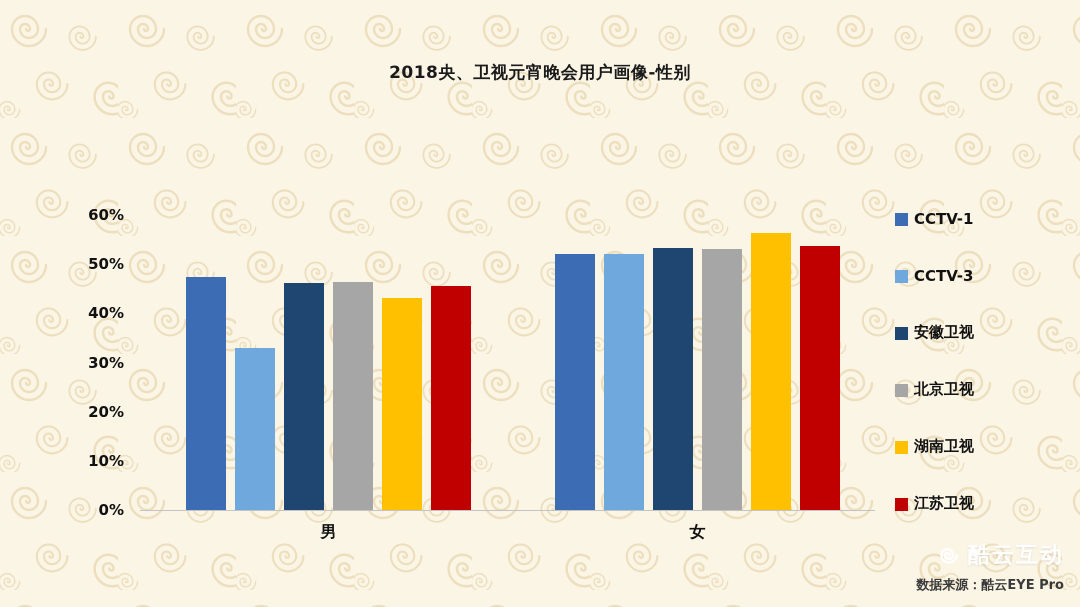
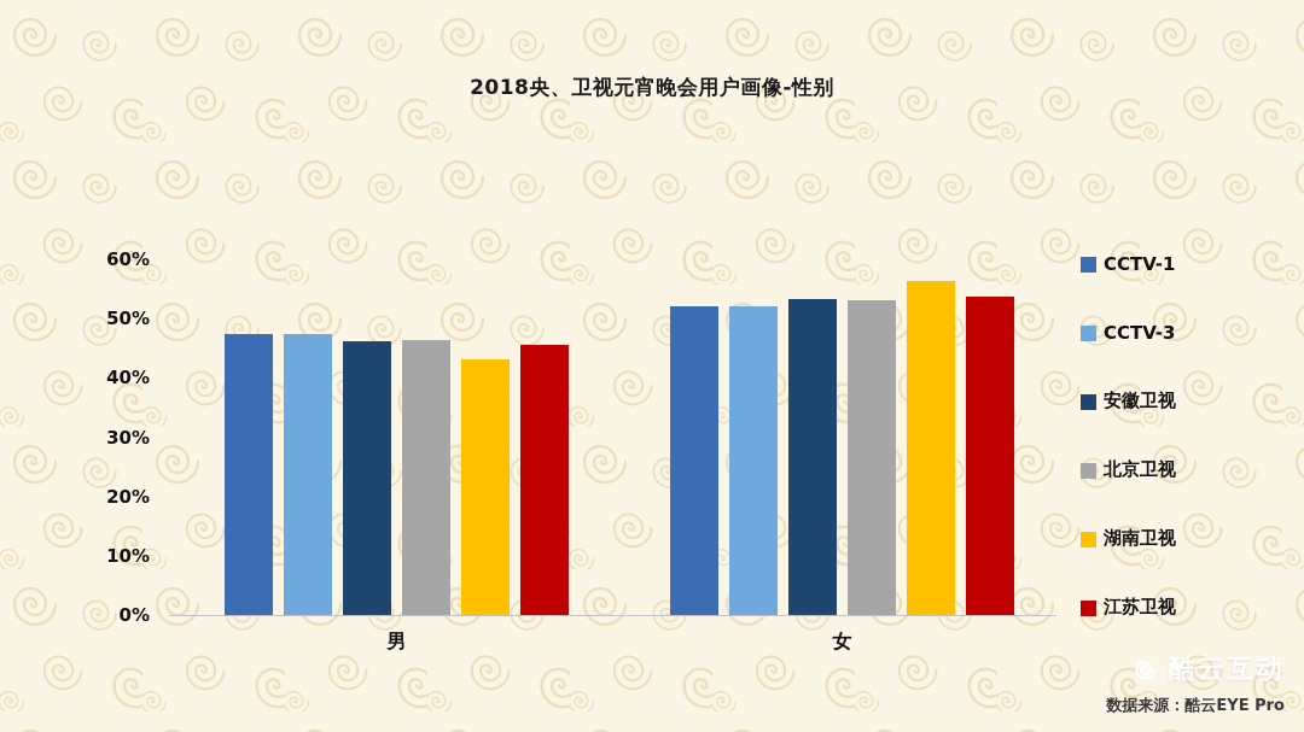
CCTV-3/男: 33% -> 47%
